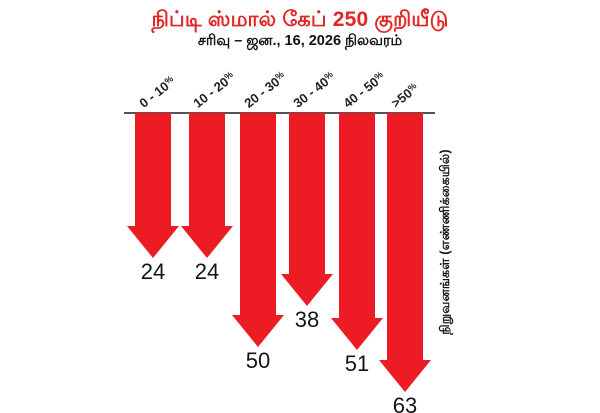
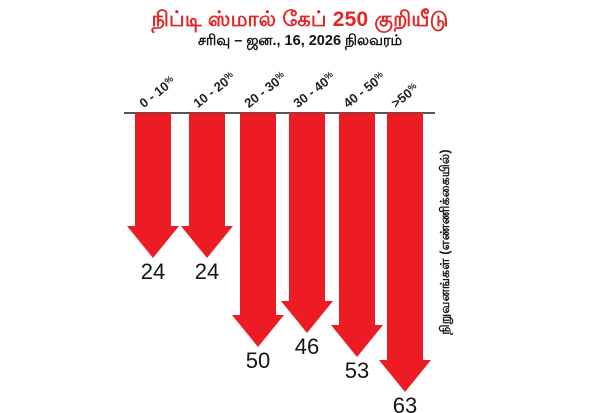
30 - 40%: 38 -> 46
40 - 50%: 51 -> 53
